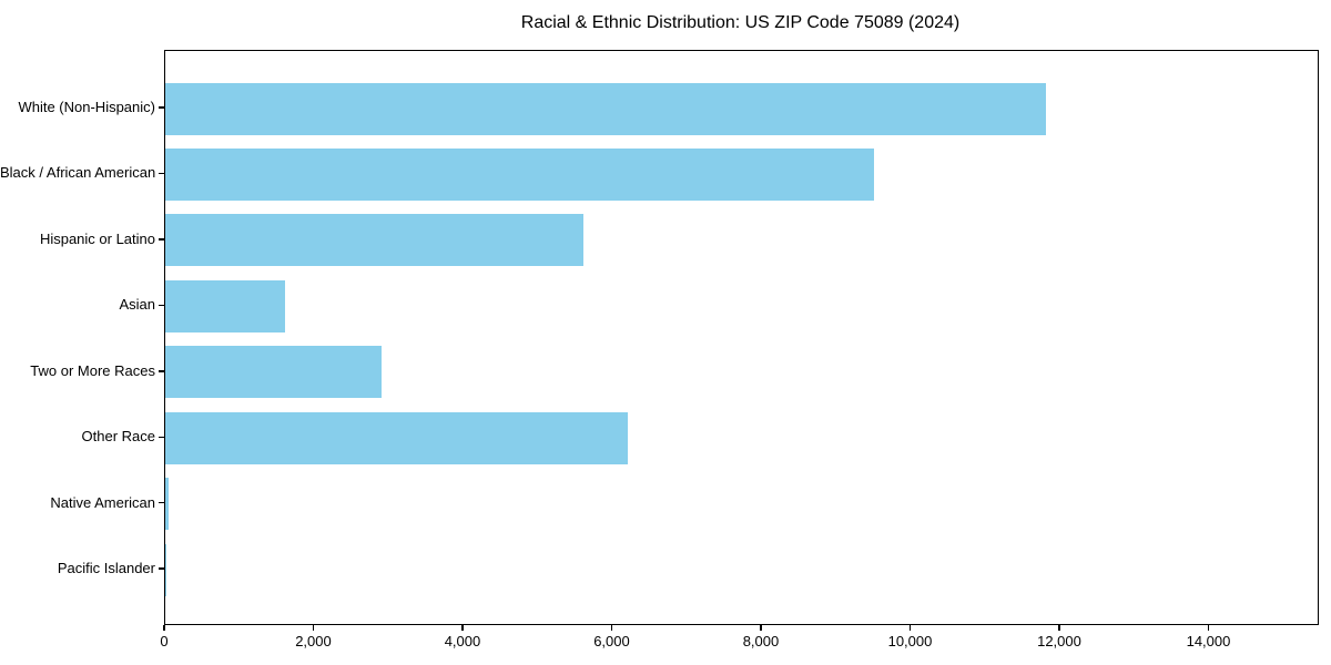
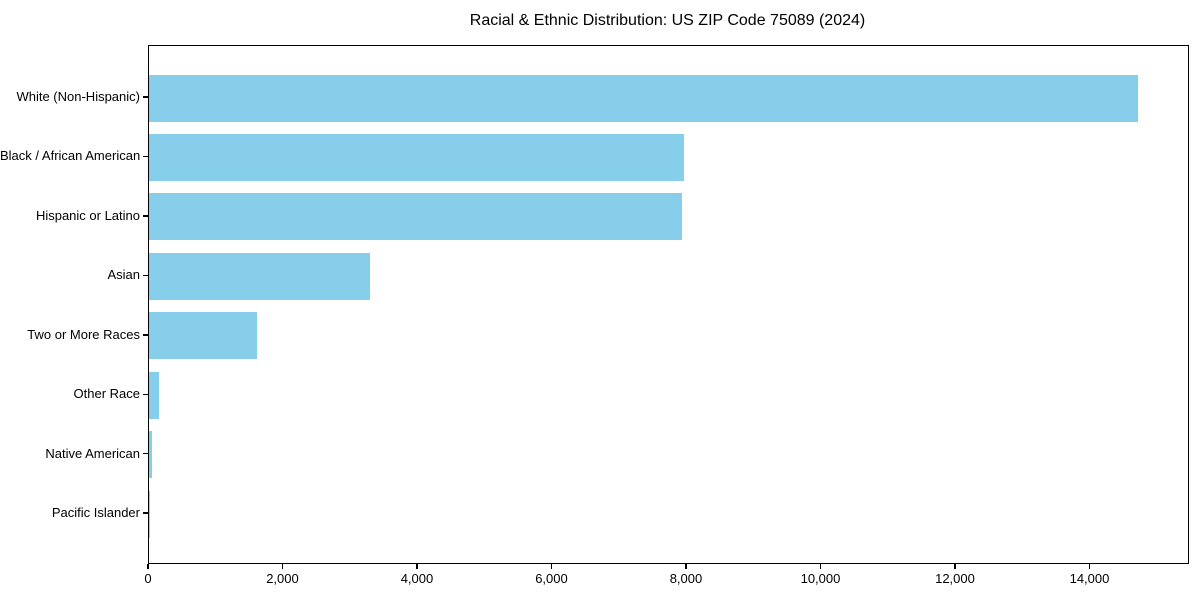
White (Non-Hispanic): 11800 -> 14700
Black / African American: 9500 -> 8000
Hispanic or Latino: 5600 -> 7900
Asian: 1600 -> 3300
Two or More Races: 2900 -> 1600
Other Race: 6200 -> 200
